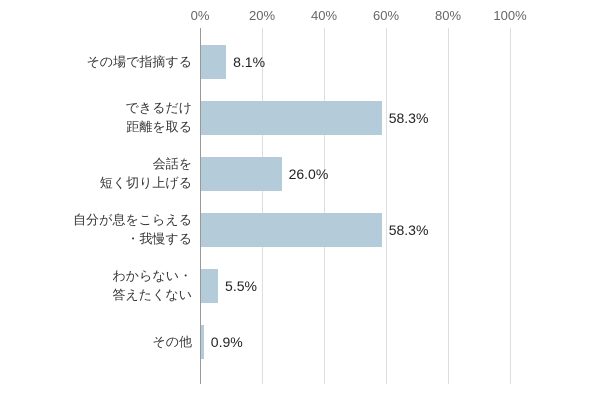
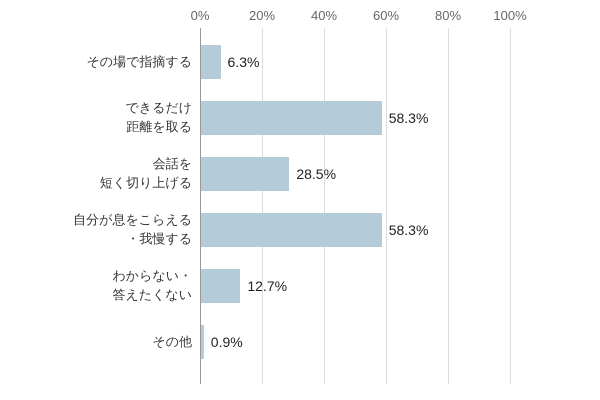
その場で指摘する: 8.1% -> 6.3%
会話を 短く切り上げる: 26.0% -> 28.5%
わからない・ 答えたくない: 5.5% -> 12.7%
